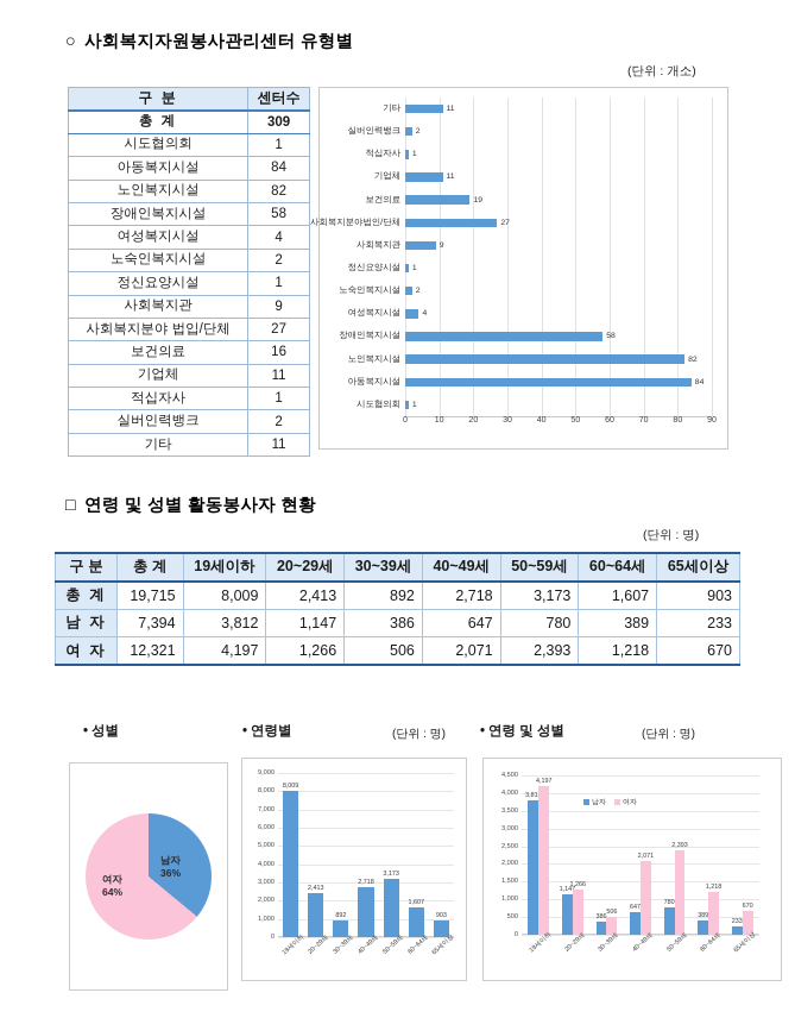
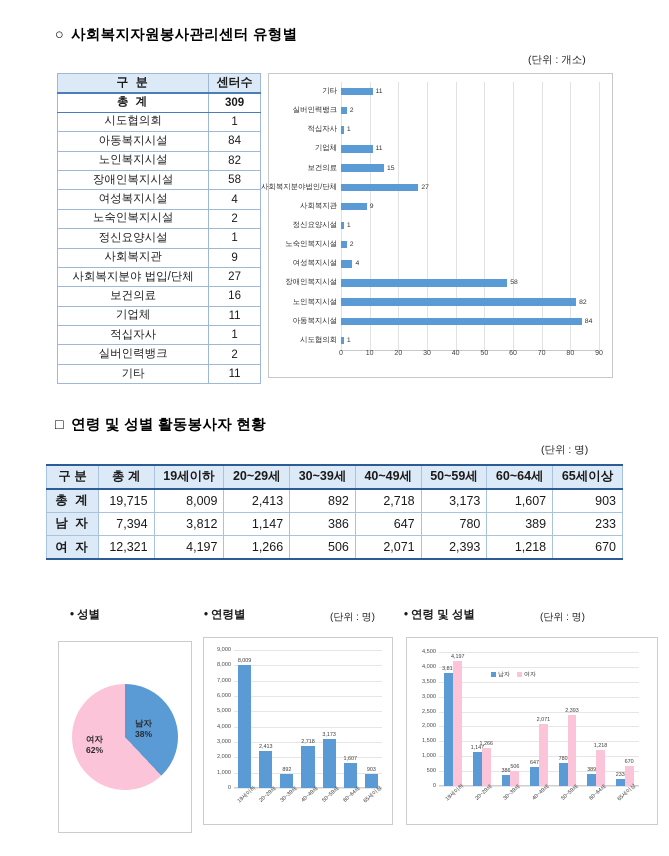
사회복지자원봉사관리센터 유형별/보건의료: 19 -> 15
성별/남자: 36% -> 38%
성별/여자: 64% -> 62%
